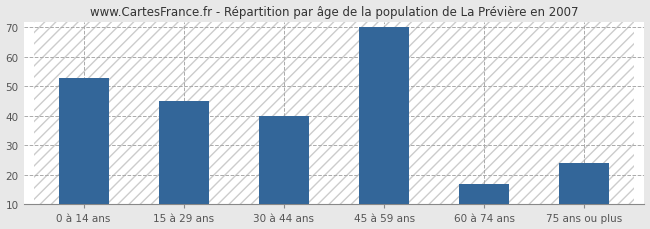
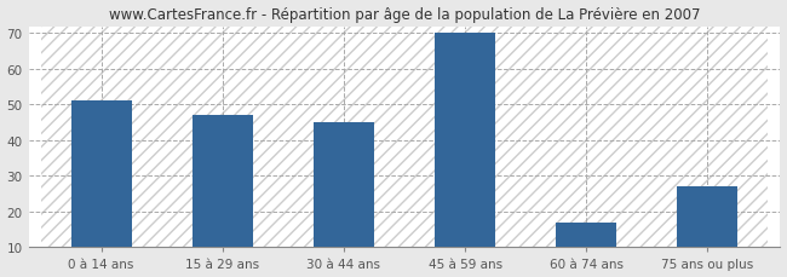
0 à 14 ans: 53 -> 51
15 à 29 ans: 45 -> 47
30 à 44 ans: 40 -> 45
75 ans ou plus: 24 -> 27
